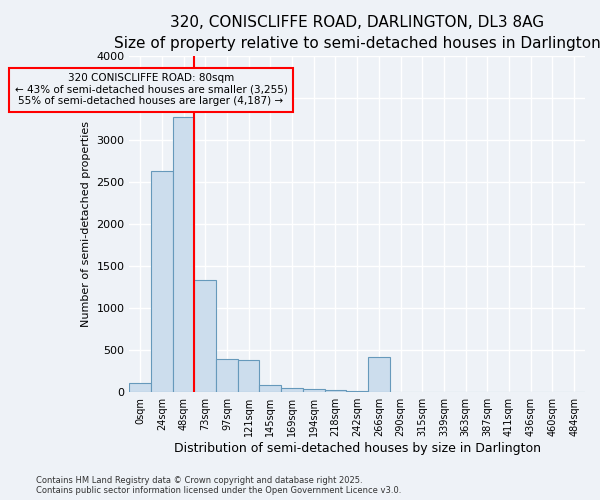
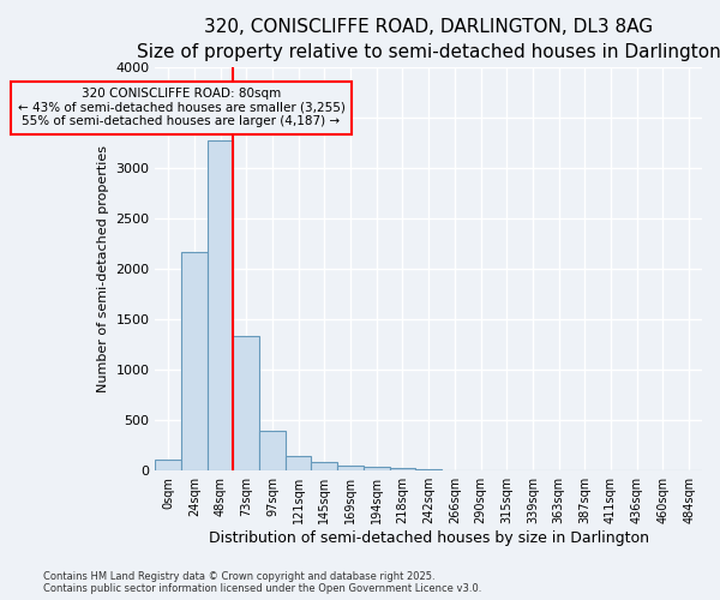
24sqm: 2640 -> 2170
121sqm: 380 -> 150
266sqm: 420 -> 0
